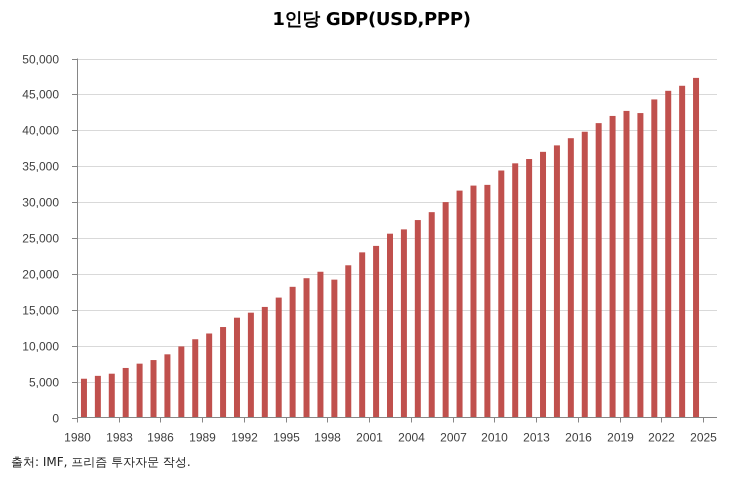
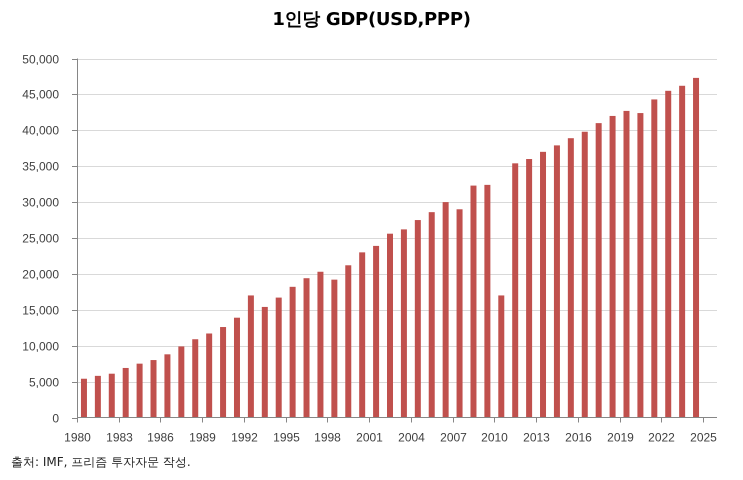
1992: 15000 -> 17000
2007: 32000 -> 29000
2010: 34000 -> 17000
